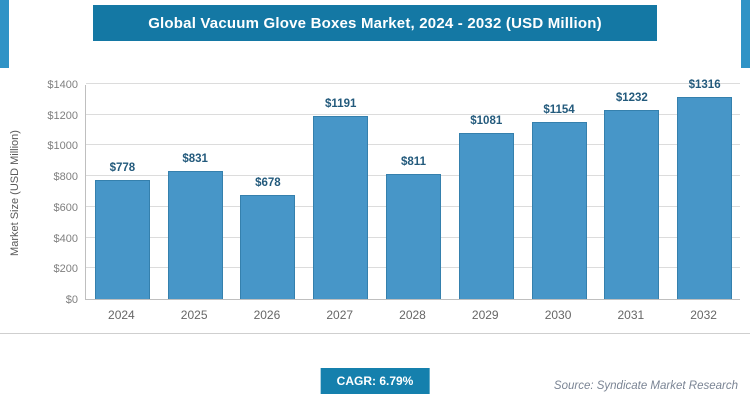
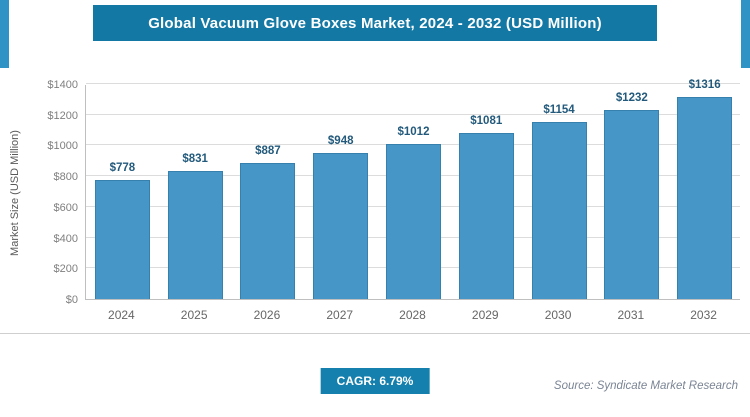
2026: $678 -> $887
2027: $1191 -> $948
2028: $811 -> $1012
